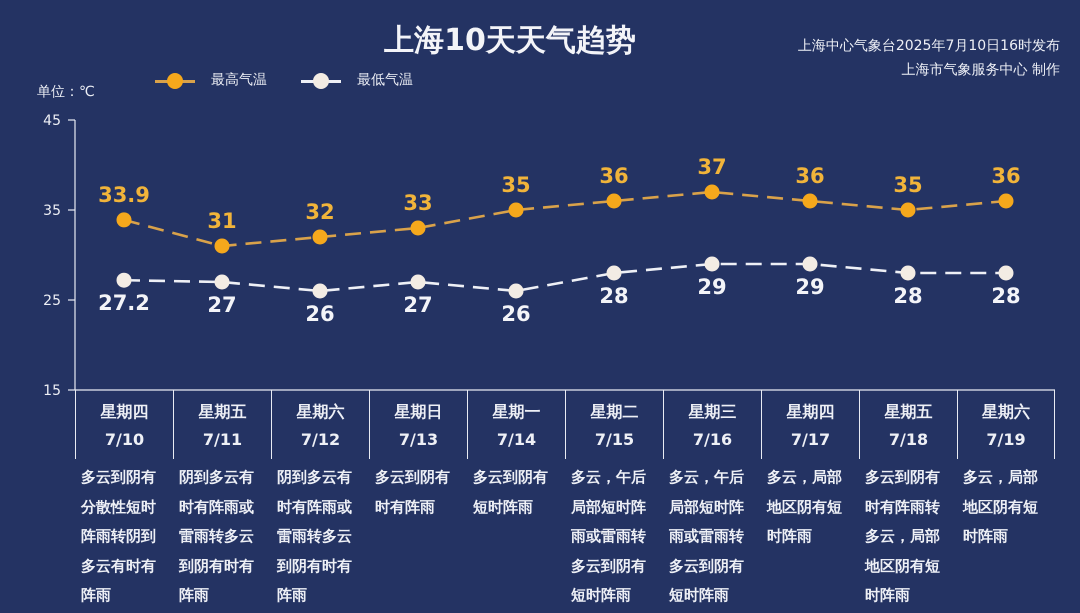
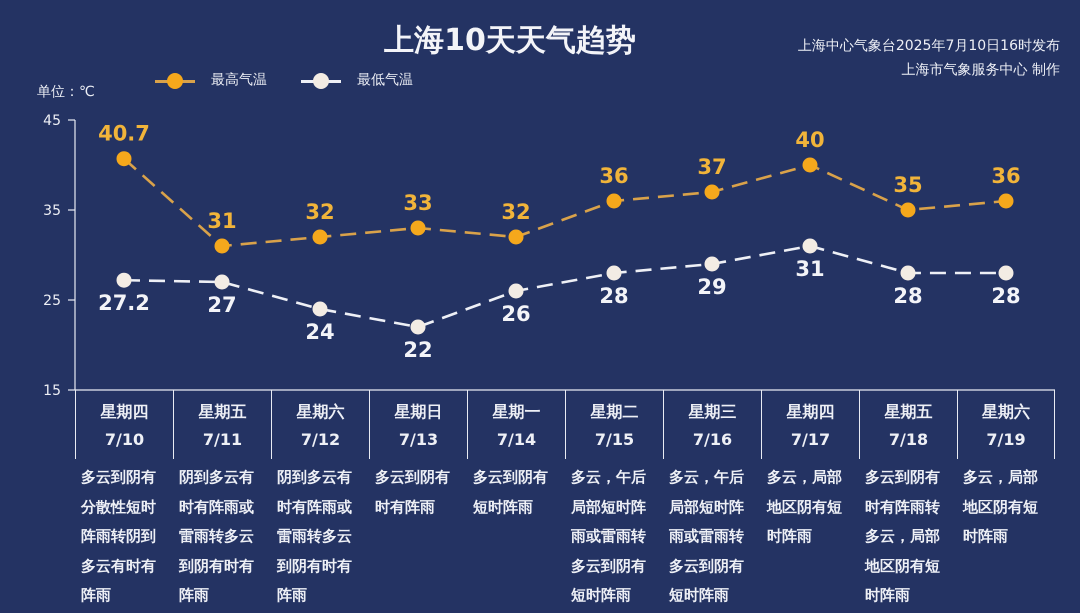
最高气温/7/10: 33.9 -> 40.7
最低气温/7/12: 26 -> 24
最低气温/7/13: 27 -> 22
最高气温/7/14: 35 -> 32
最高气温/7/17: 36 -> 40
最低气温/7/17: 29 -> 31
